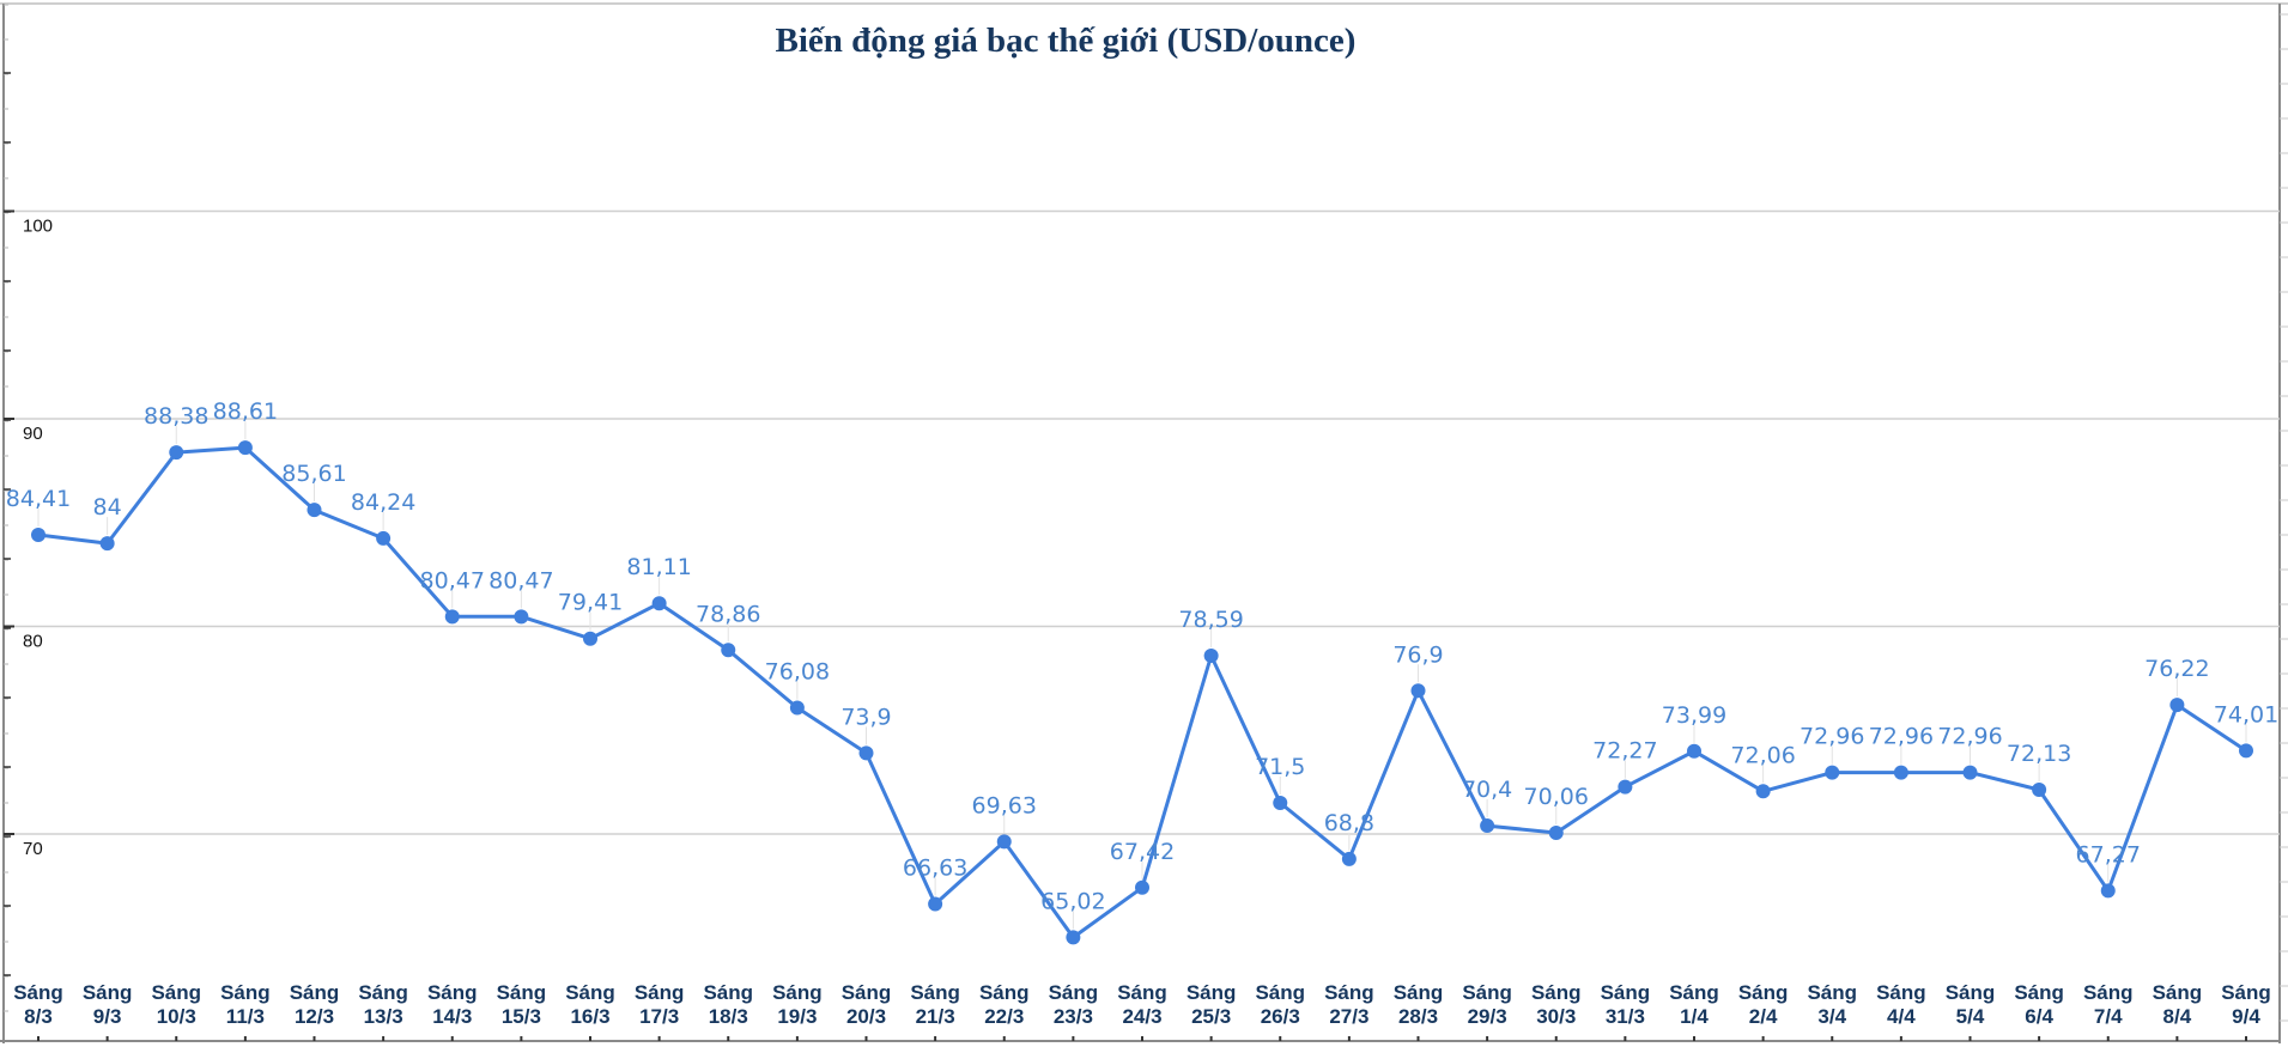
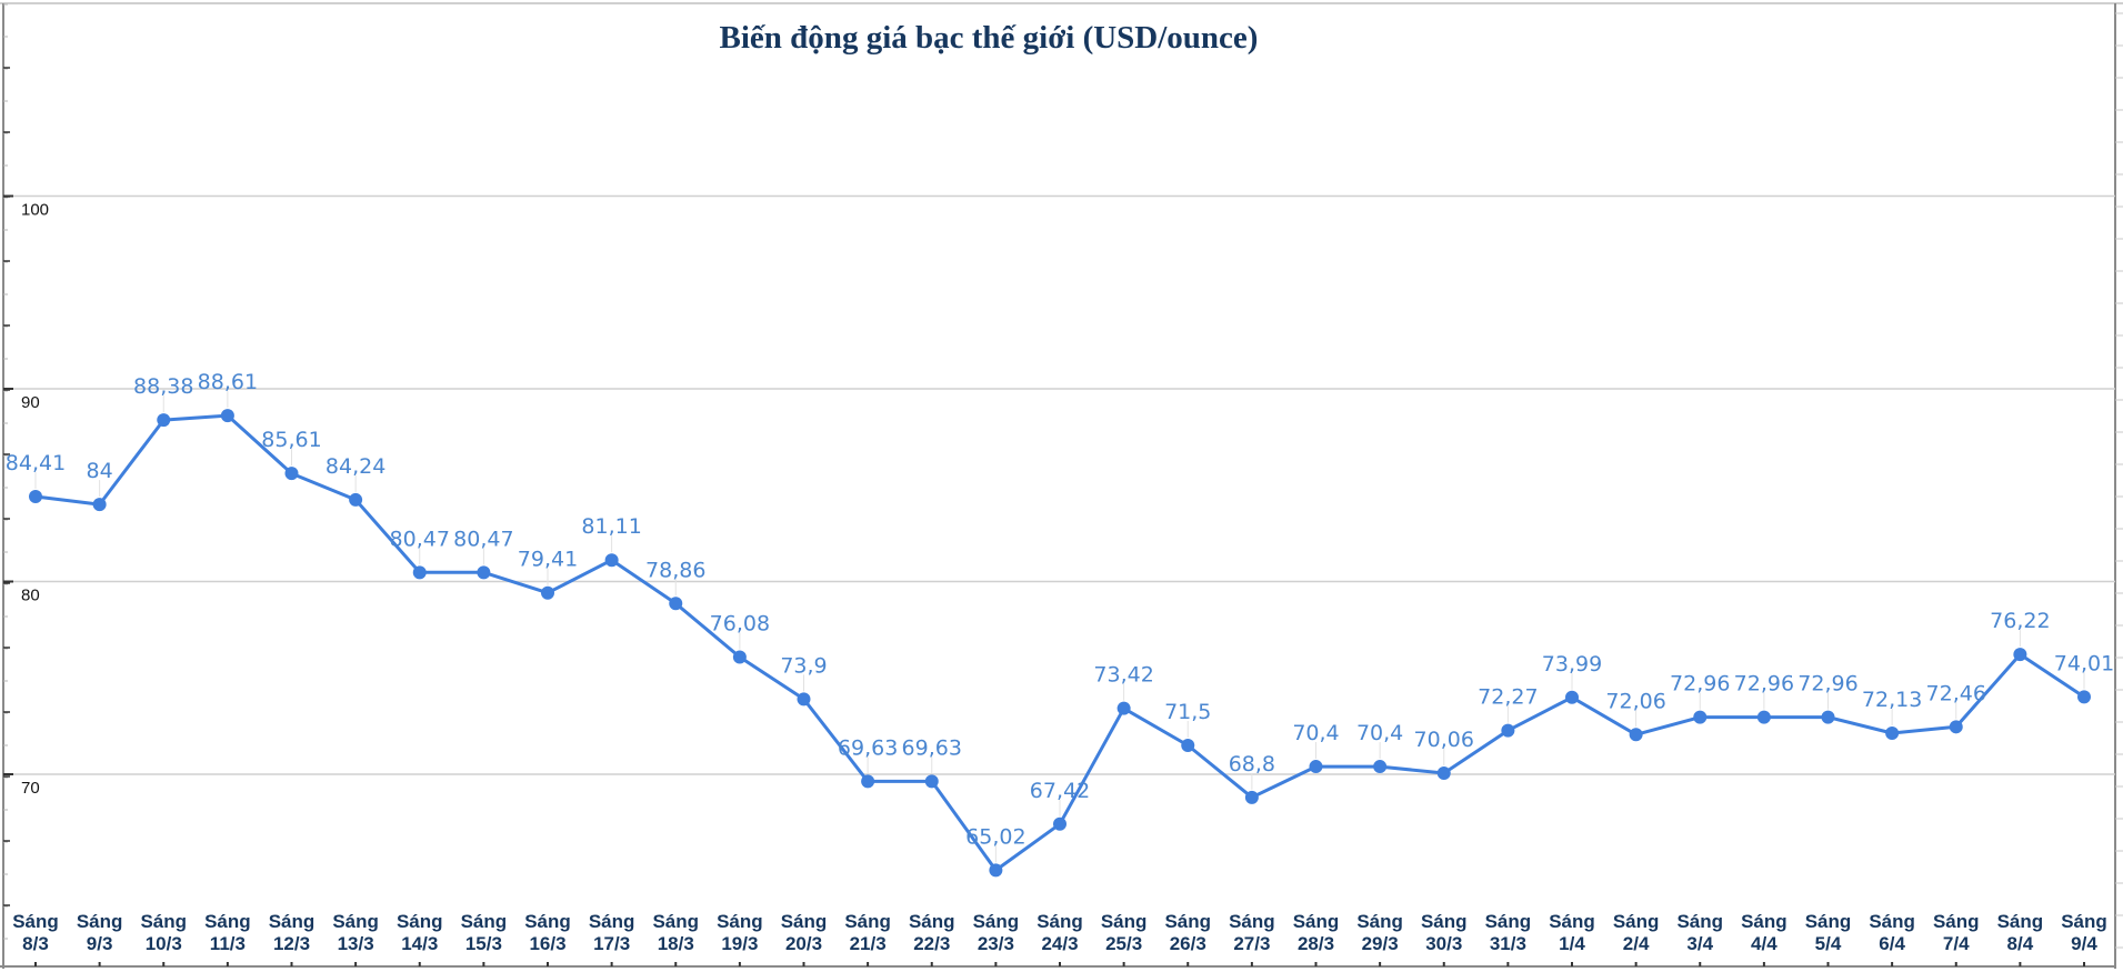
Sáng 21/3: 66,63 -> 69,63
Sáng 25/3: 78,59 -> 73,42
Sáng 28/3: 76,9 -> 70,4
Sáng 7/4: 67,27 -> 72,46
